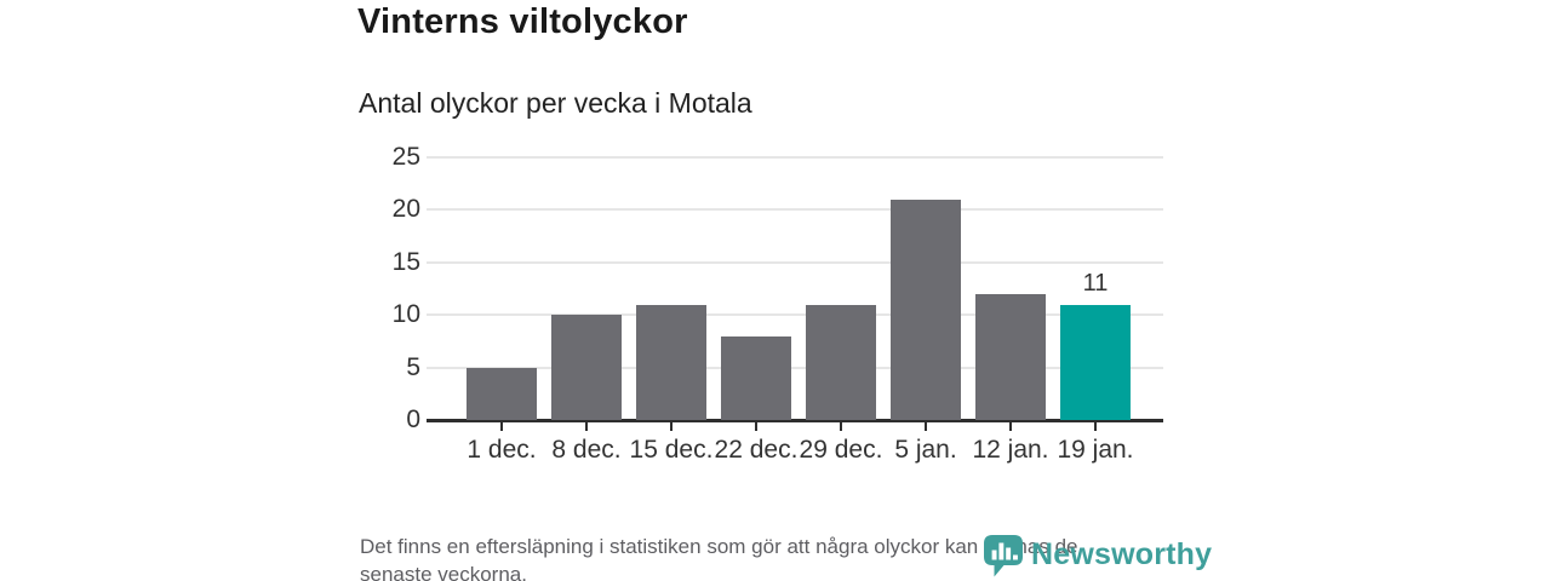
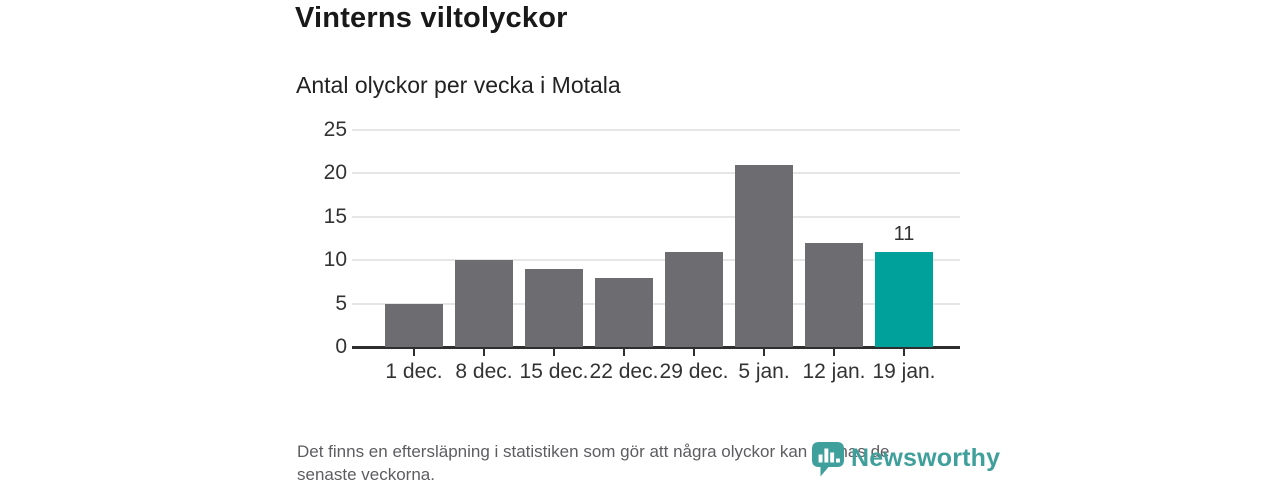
15 dec.: 11 -> 9
